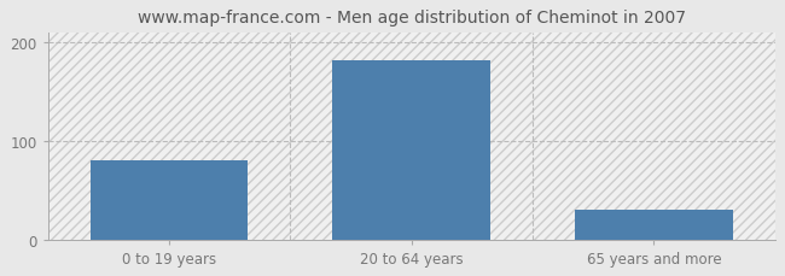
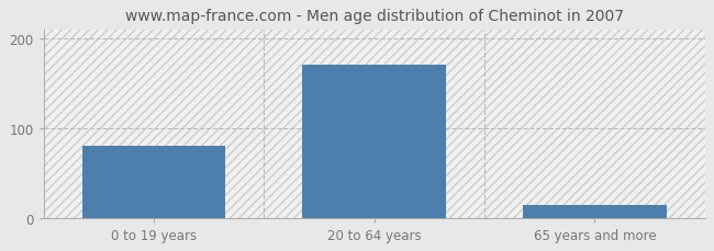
20 to 64 years: 182 -> 170
65 years and more: 30 -> 14
